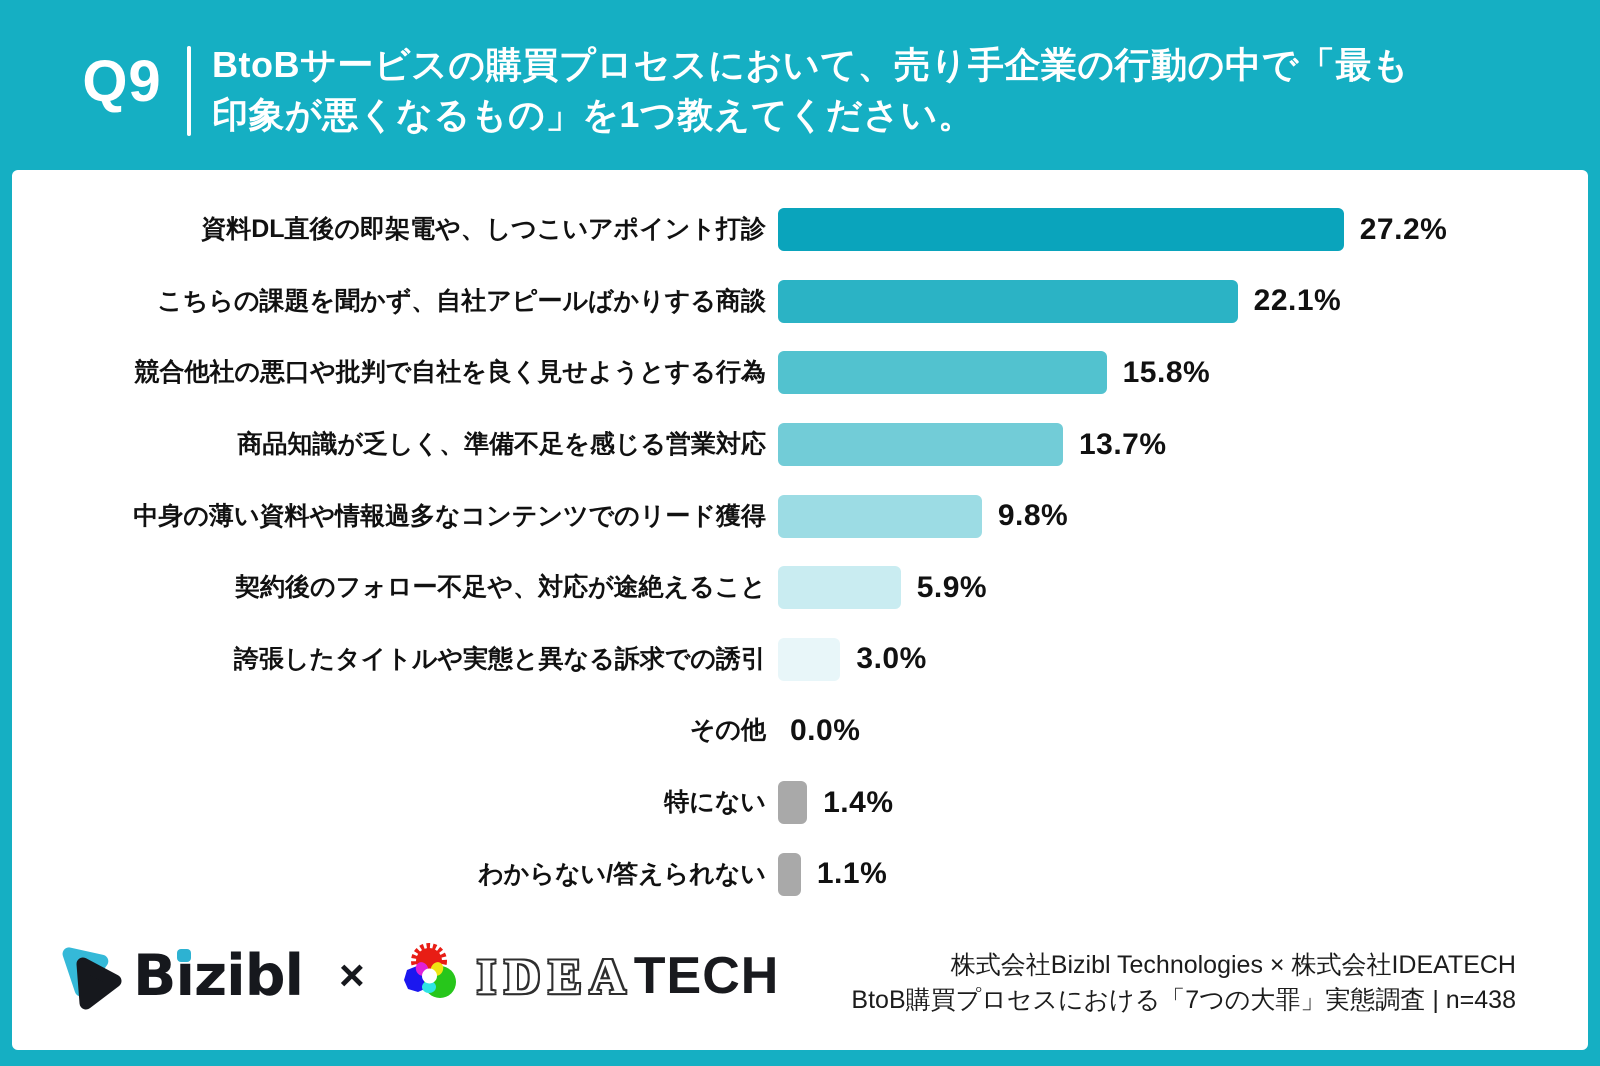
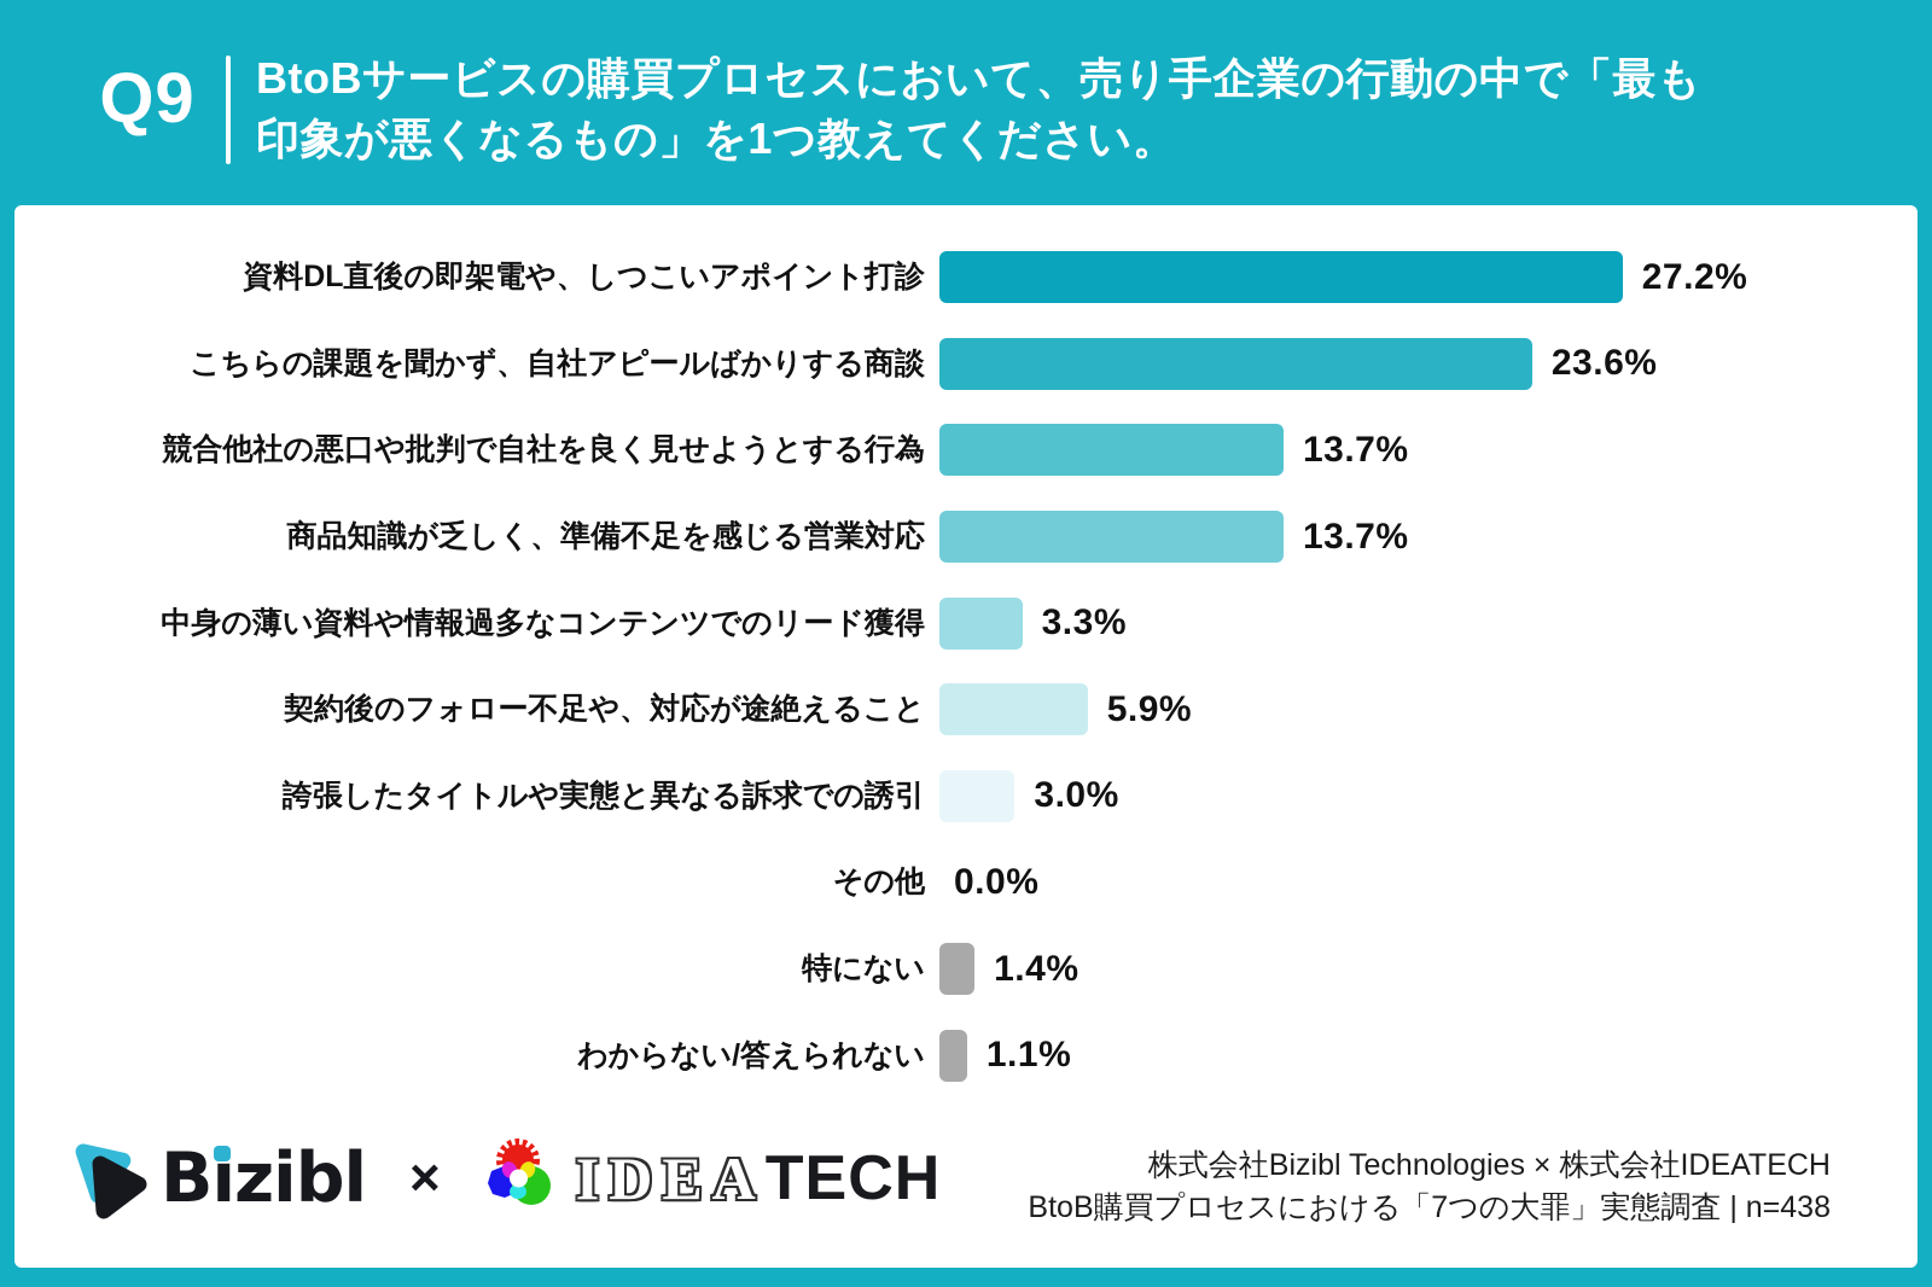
こちらの課題を聞かず、自社アピールばかりする商談: 22.1% -> 23.6%
競合他社の悪口や批判で自社を良く見せようとする行為: 15.8% -> 13.7%
中身の薄い資料や情報過多なコンテンツでのリード獲得: 9.8% -> 3.3%
